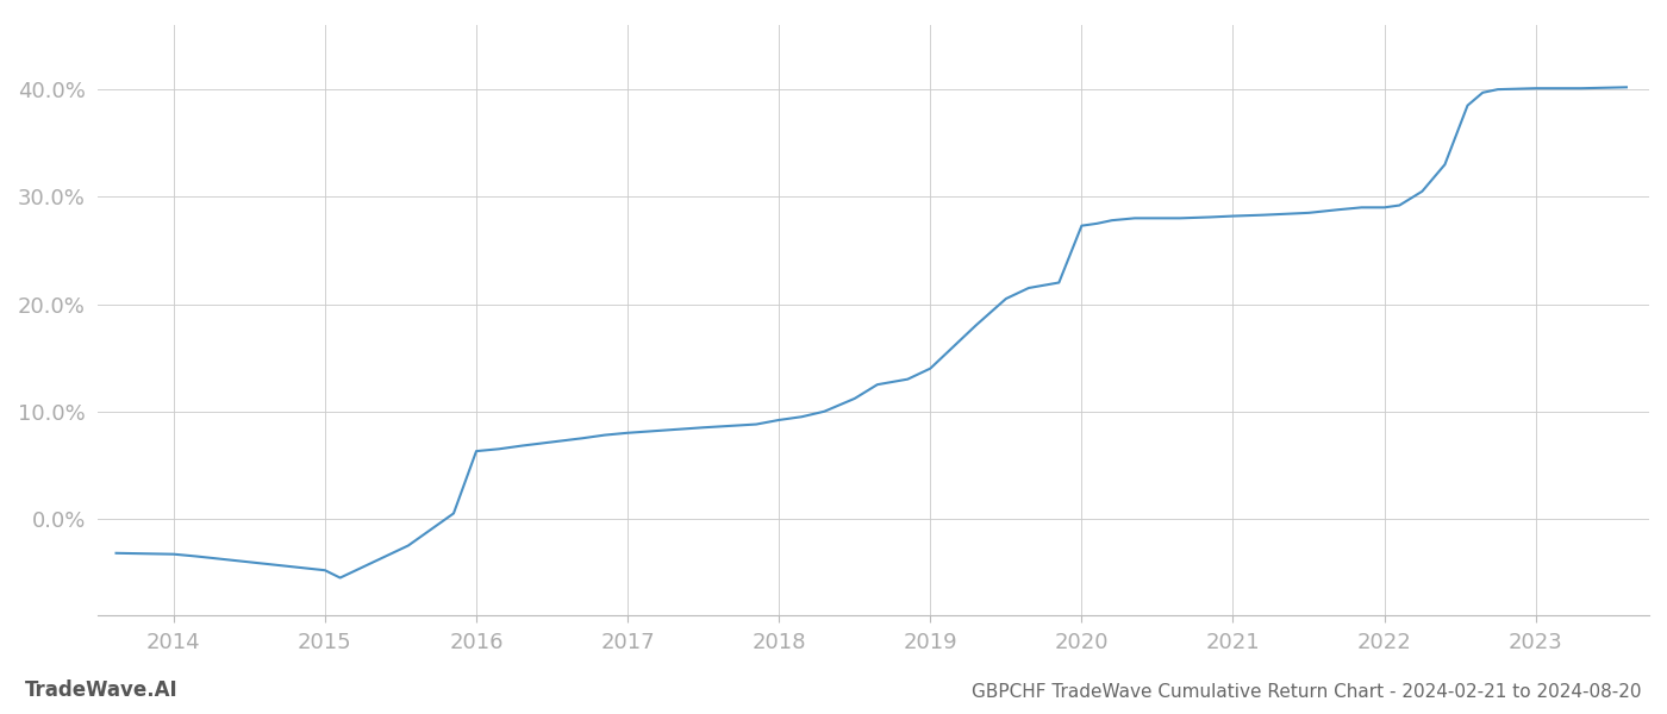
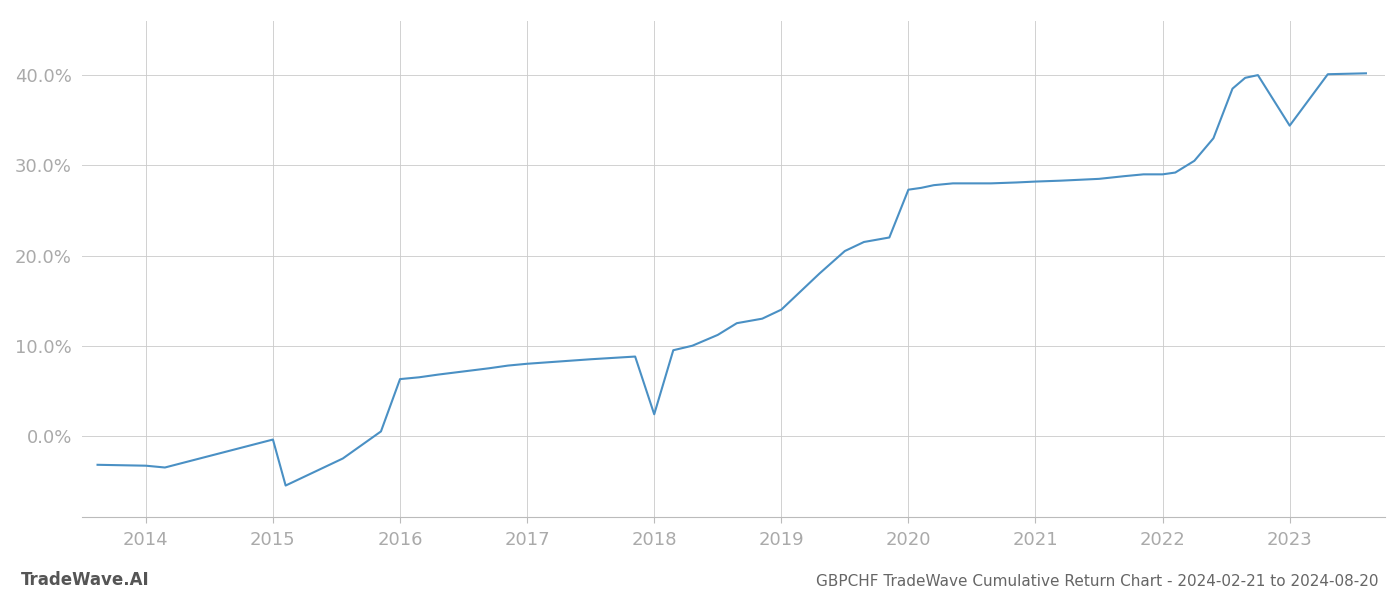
2015: -4.8% -> -0.4%
2018: 9.2% -> 2.4%
2023: 40.1% -> 34.4%
